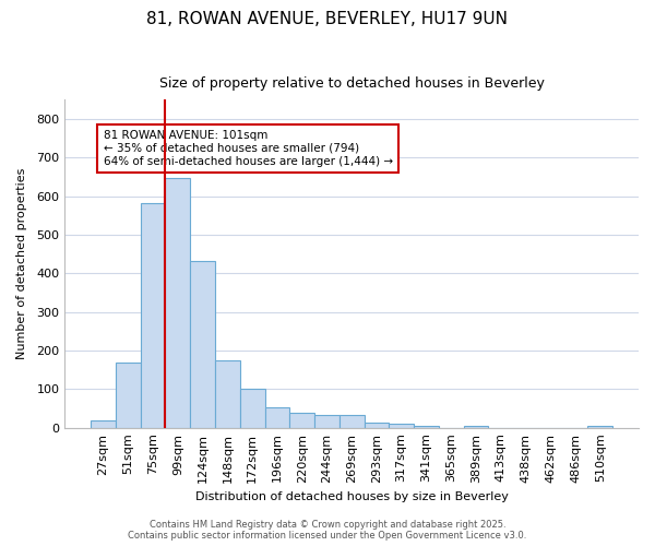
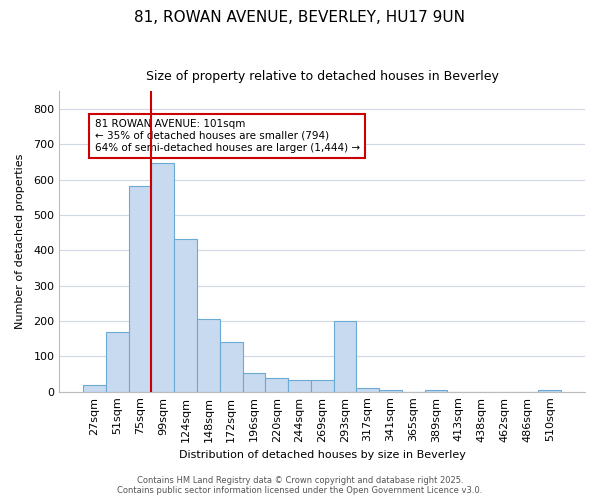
148sqm: 174 -> 205
172sqm: 102 -> 140
293sqm: 12 -> 200
